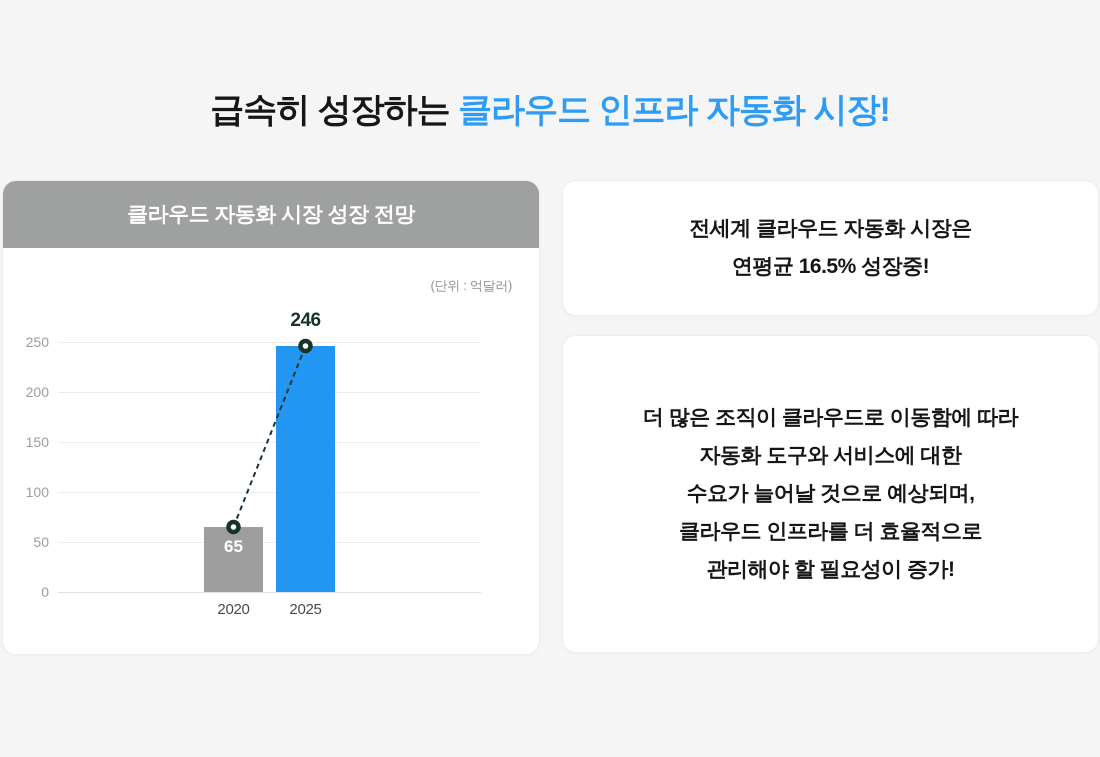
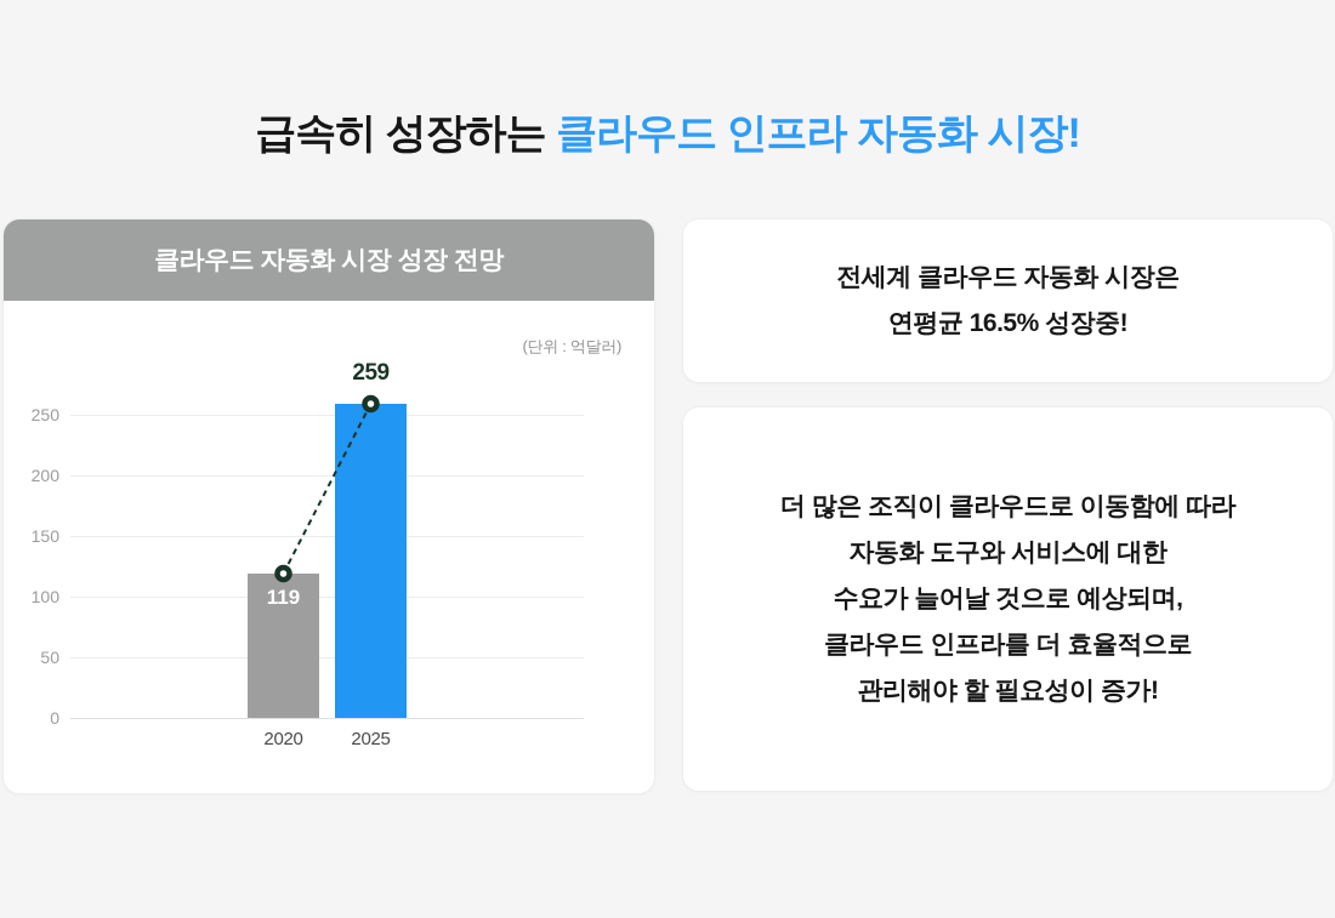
2020: 65 -> 119
2025: 246 -> 259
